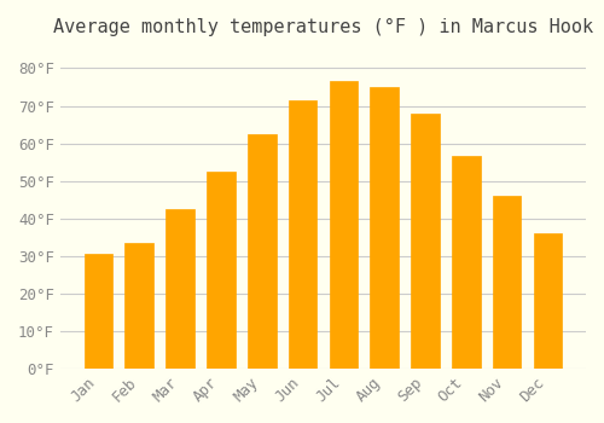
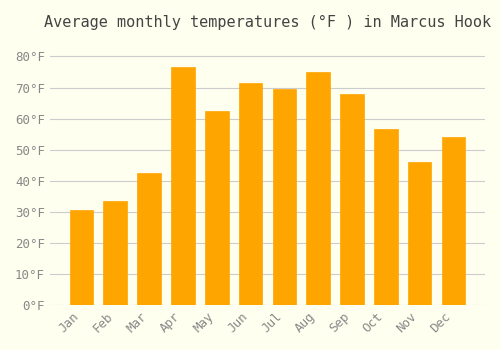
Apr: 52.5°F -> 76.5°F
Jul: 76.5°F -> 69.5°F
Dec: 36.0°F -> 54.0°F
